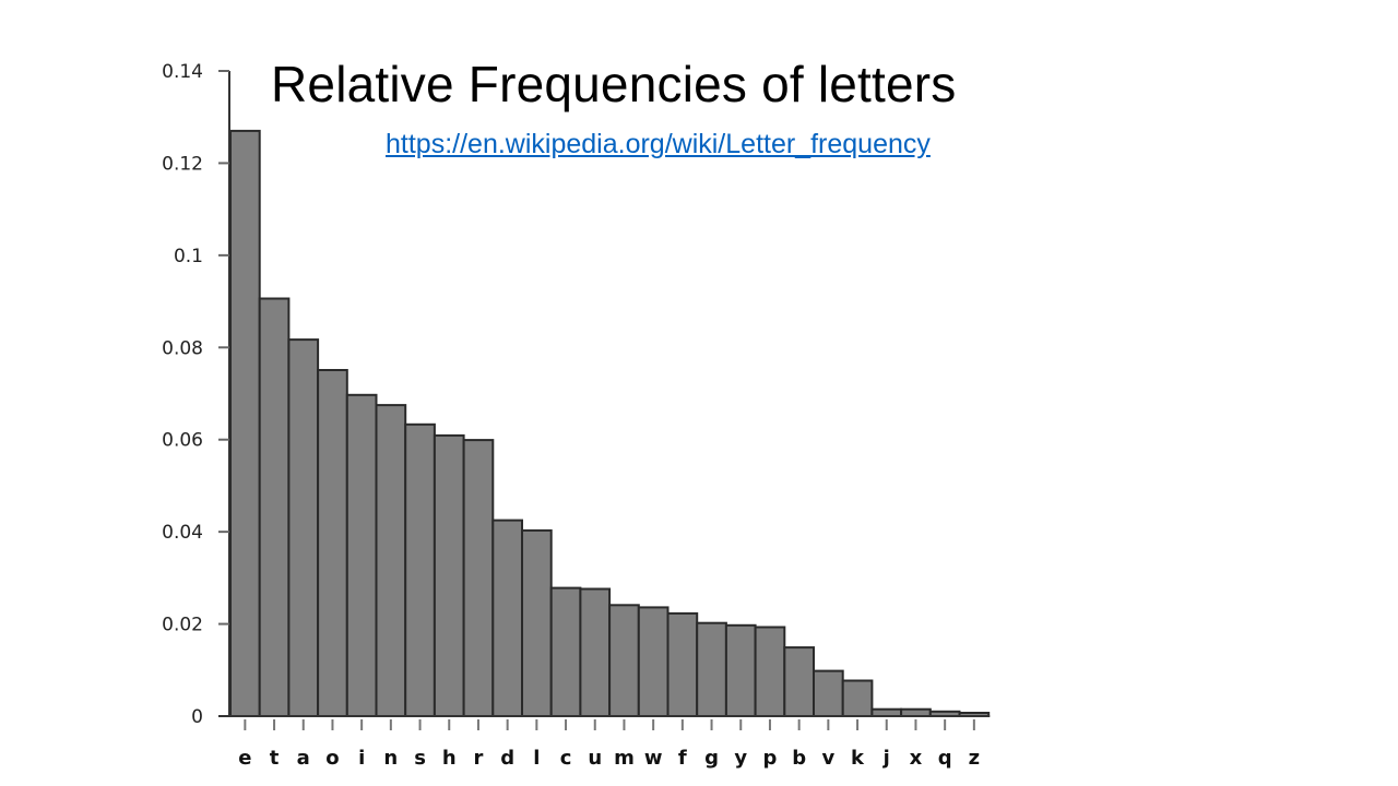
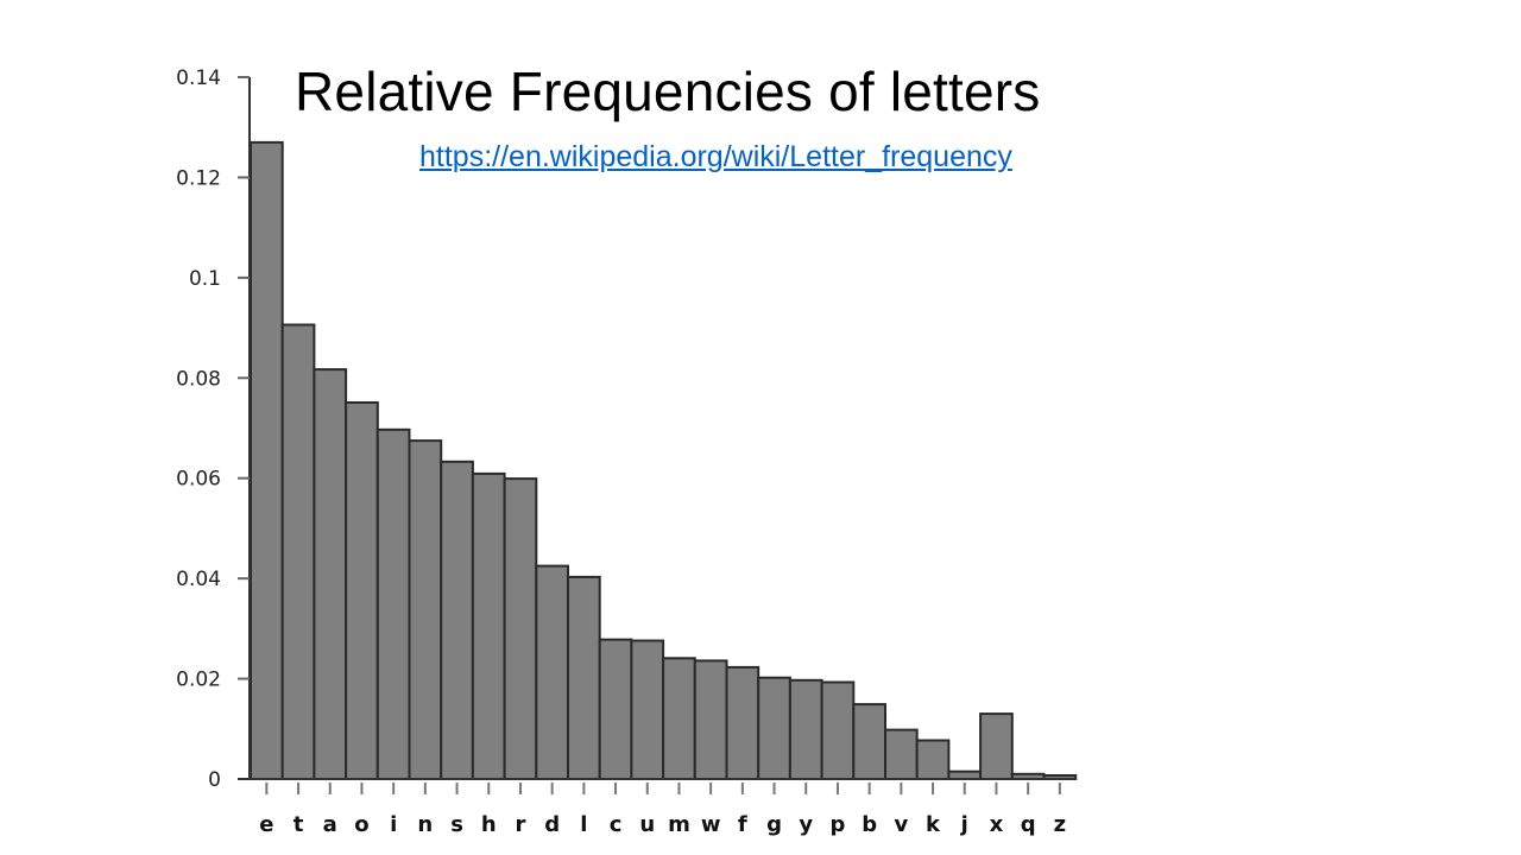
x: 0.002 -> 0.013
